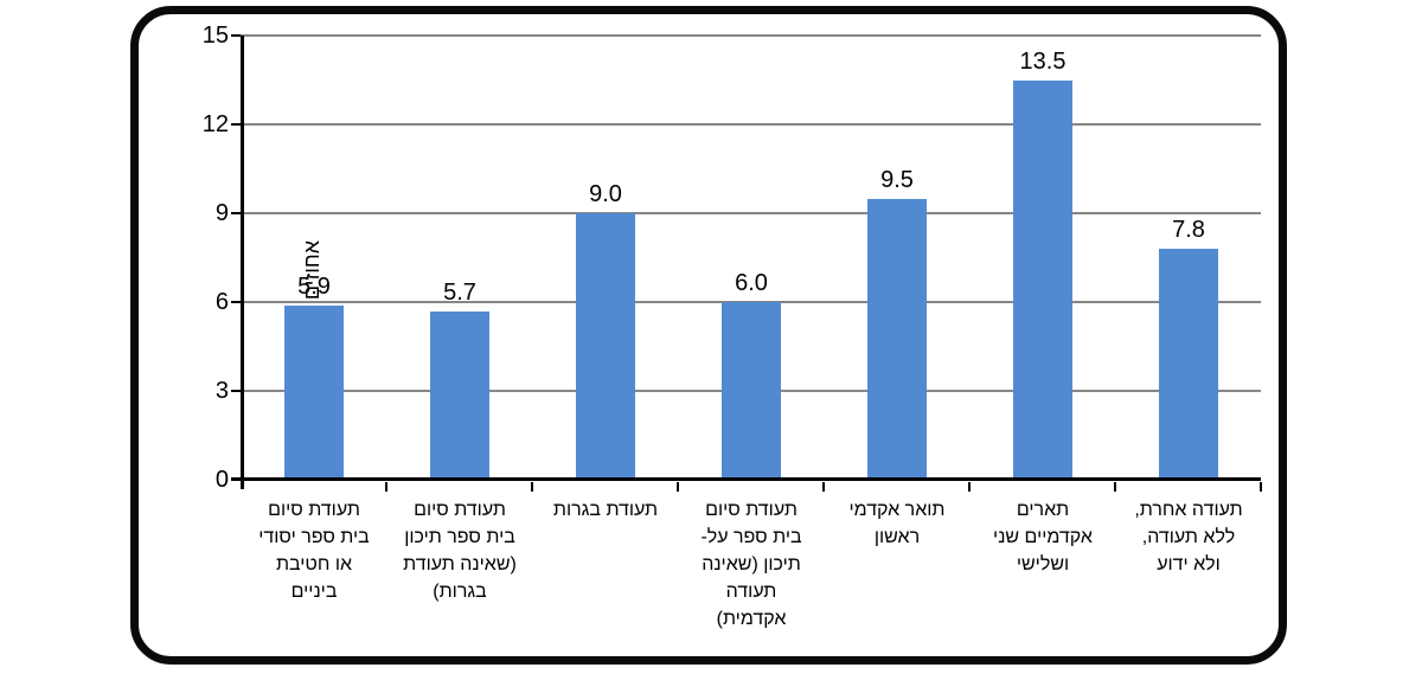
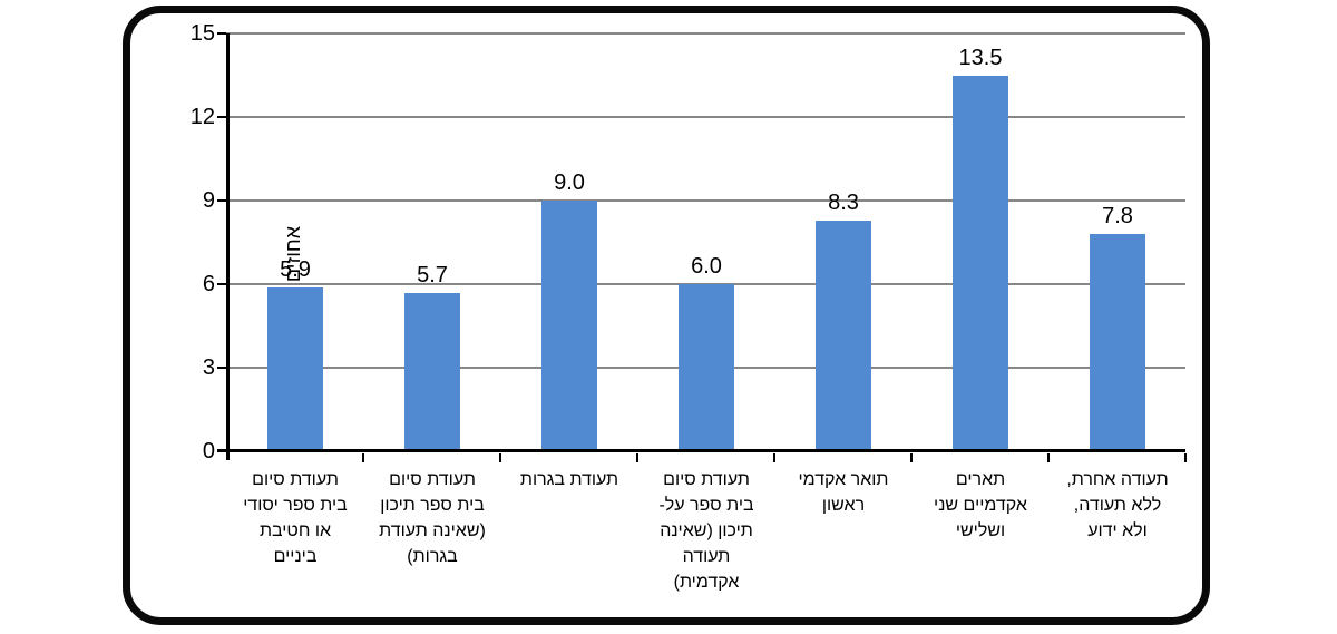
תואר אקדמי ראשון: 9.5 -> 8.3
